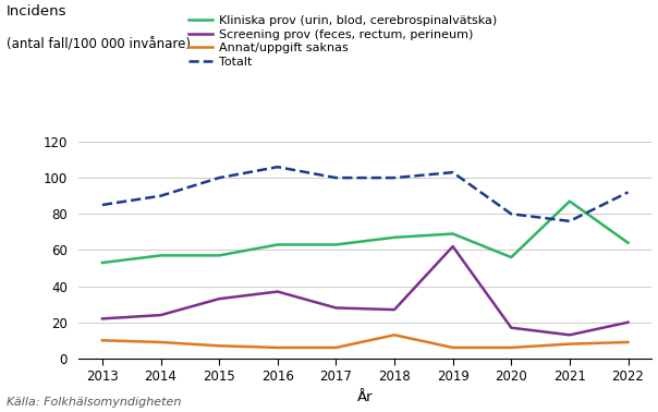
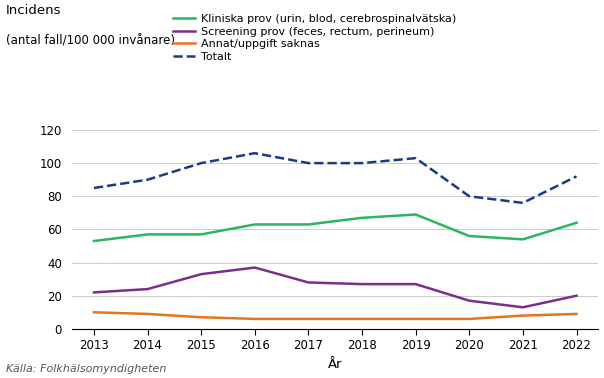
Annat/uppgift saknas/2018: 13 -> 6
Screening prov (feces, rectum, perineum)/2019: 62 -> 27
Kliniska prov (urin, blod, cerebrospinalvätska)/2021: 87 -> 54
